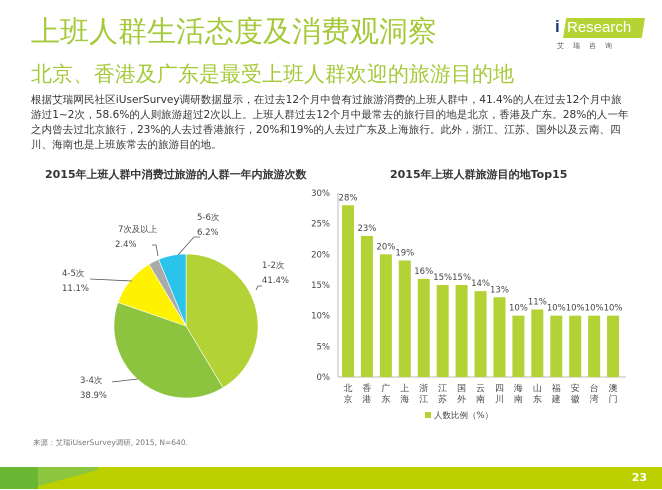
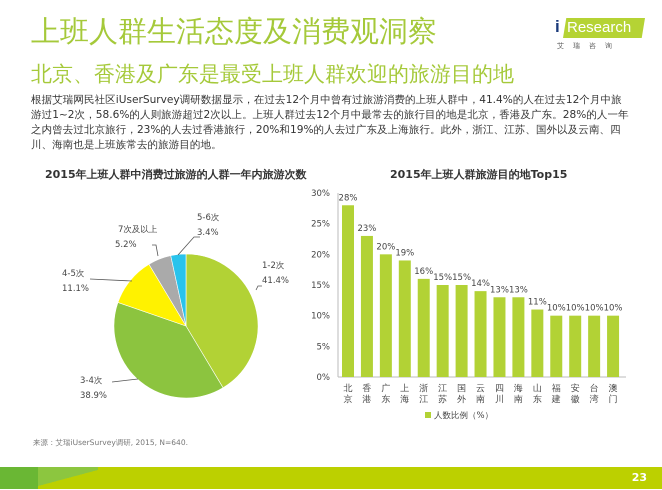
2015年上班人群中消费过旅游的人群一年内旅游次数/7次及以上: 2.4% -> 5.2%
2015年上班人群中消费过旅游的人群一年内旅游次数/5-6次: 6.2% -> 3.4%
2015年上班人群旅游目的地Top15/海南: 10% -> 13%
